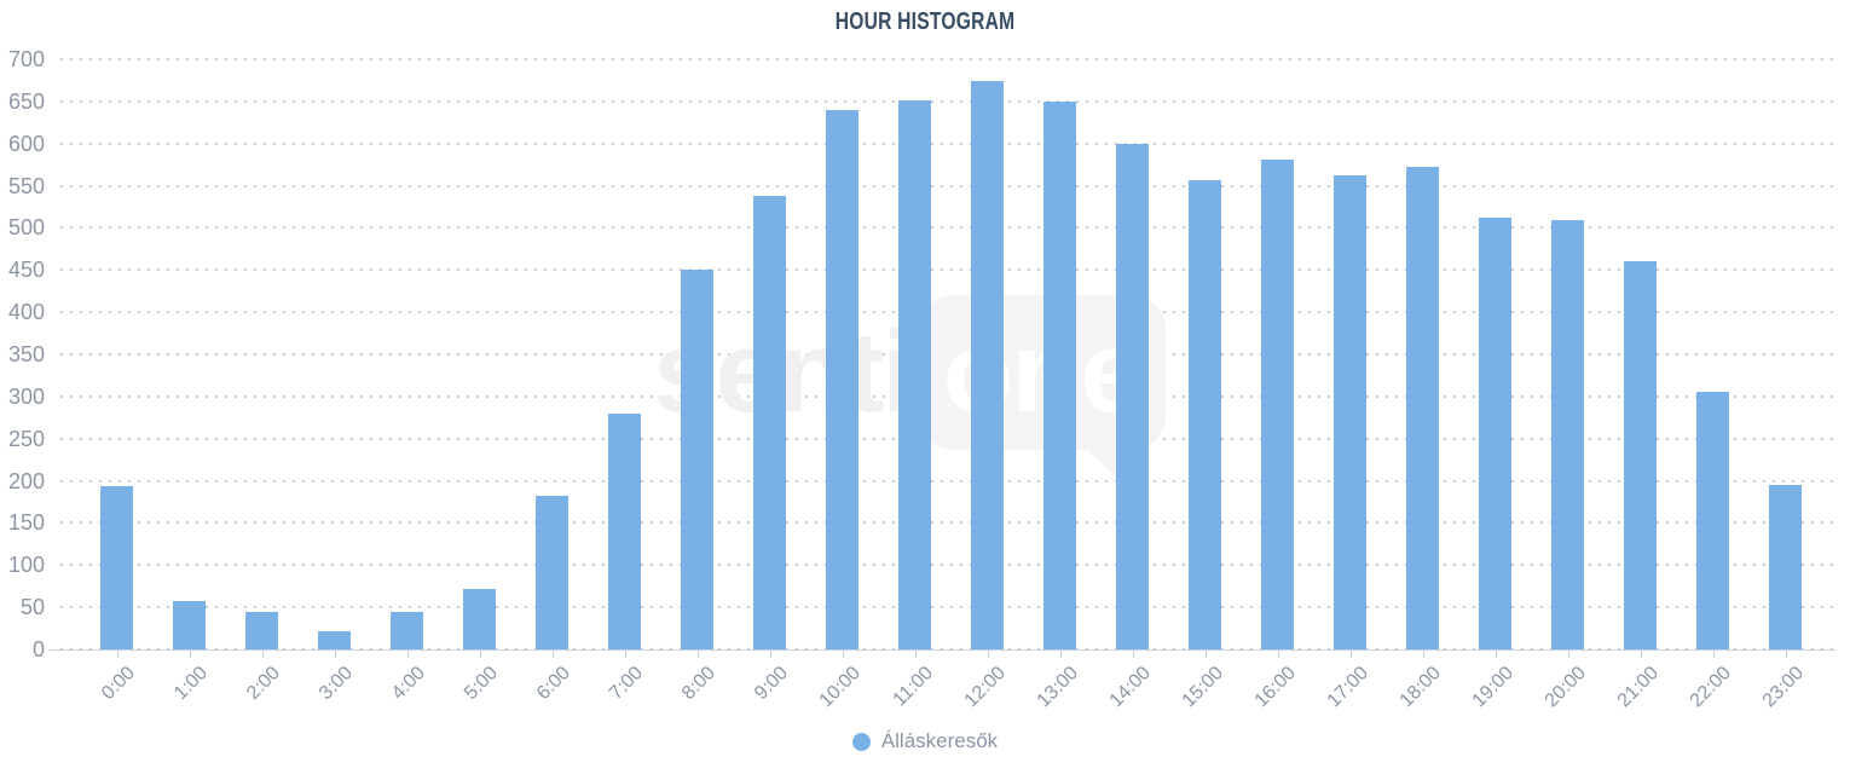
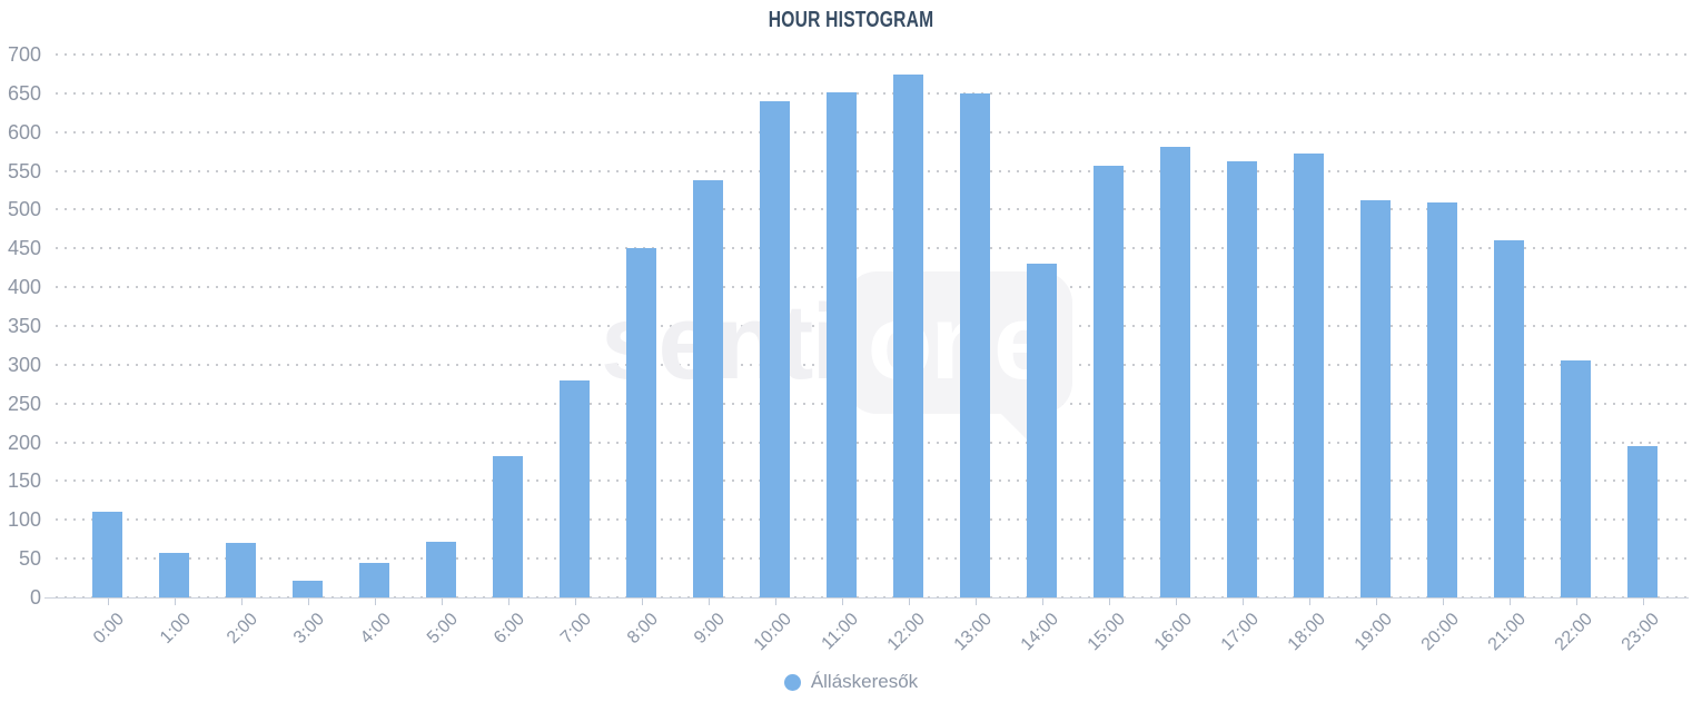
0:00: 190 -> 110
2:00: 40 -> 70
14:00: 600 -> 430
